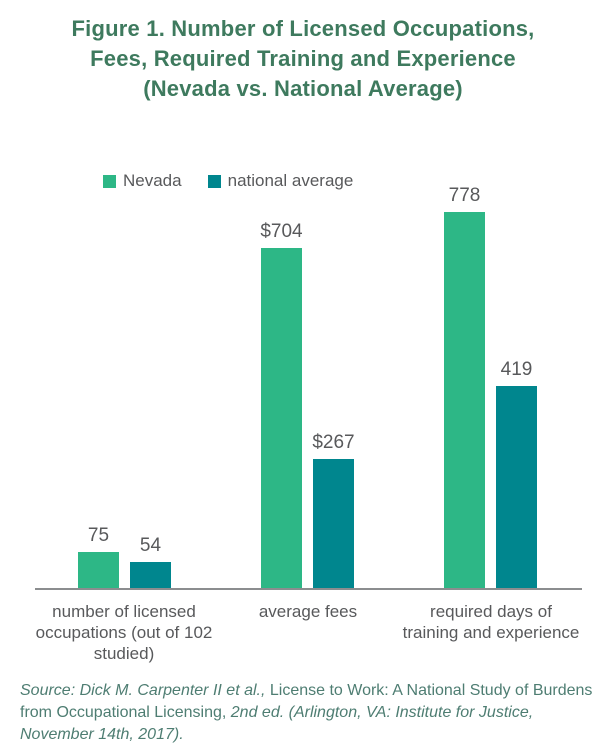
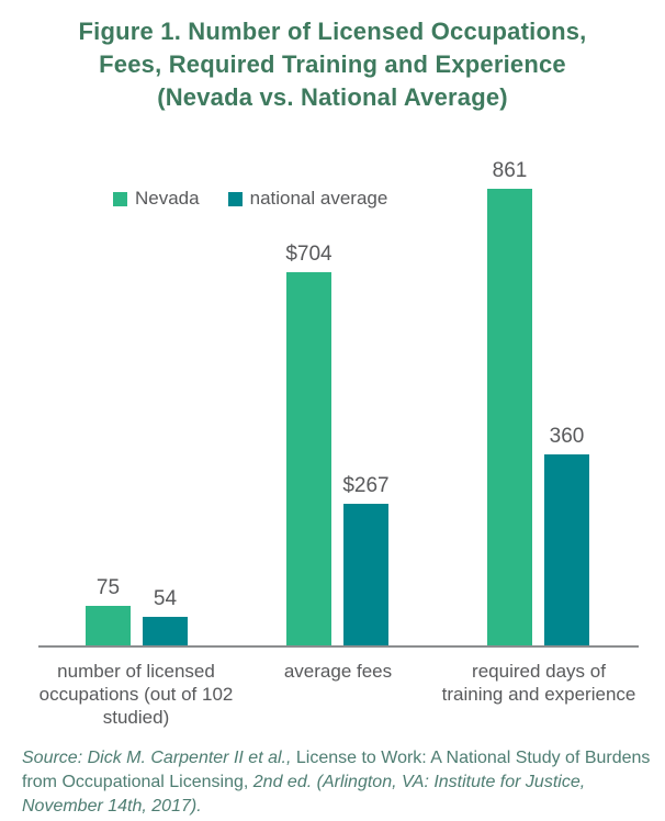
Nevada/required days of training and experience: 778 -> 861
national average/required days of training and experience: 419 -> 360
